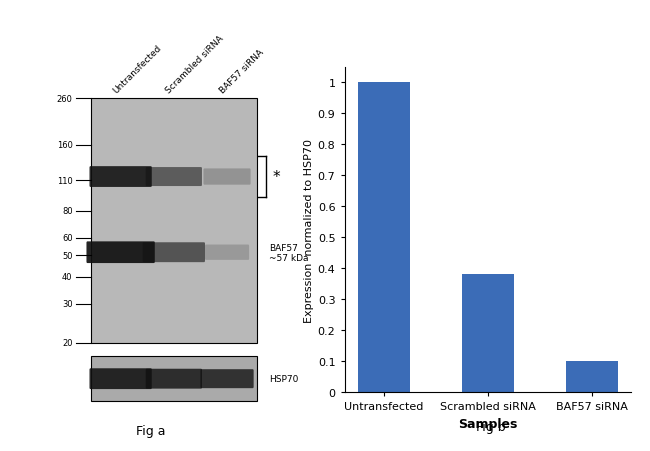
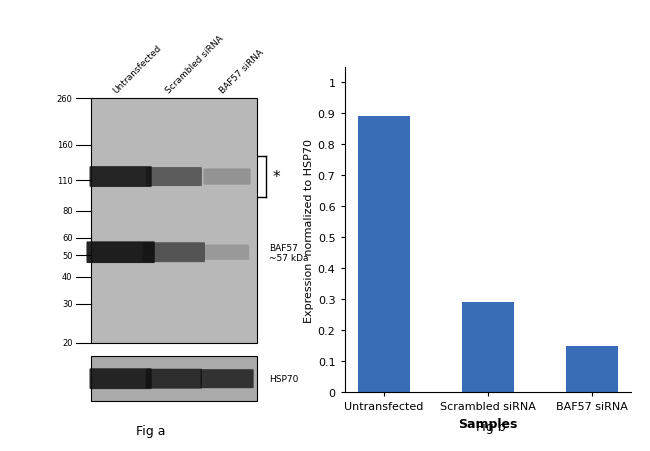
Untransfected: 1.00 -> 0.89
Scrambled siRNA: 0.38 -> 0.29
BAF57 siRNA: 0.10 -> 0.15
